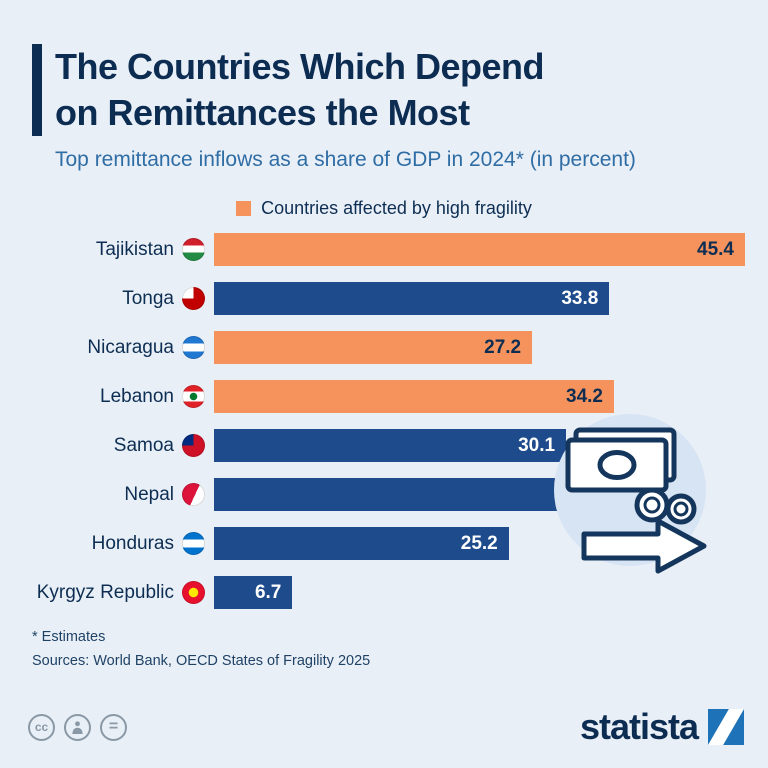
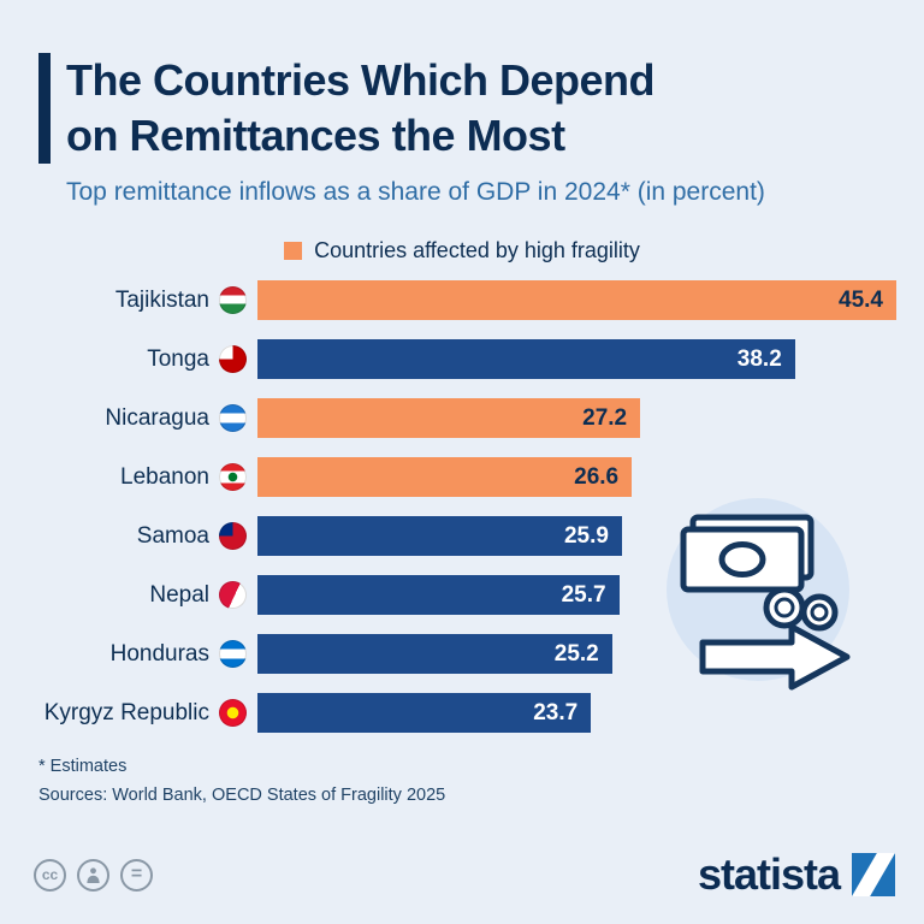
Tonga: 33.8 -> 38.2
Lebanon: 34.2 -> 26.6
Samoa: 30.1 -> 25.9
Nepal: 36.1 -> 25.7
Kyrgyz Republic: 6.7 -> 23.7
